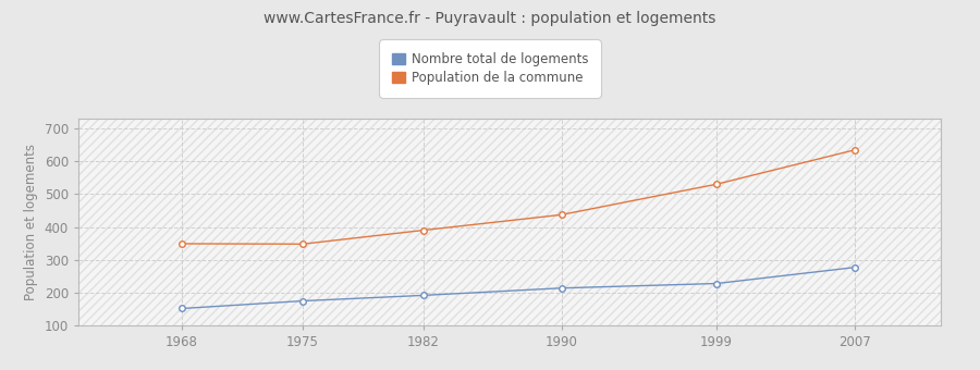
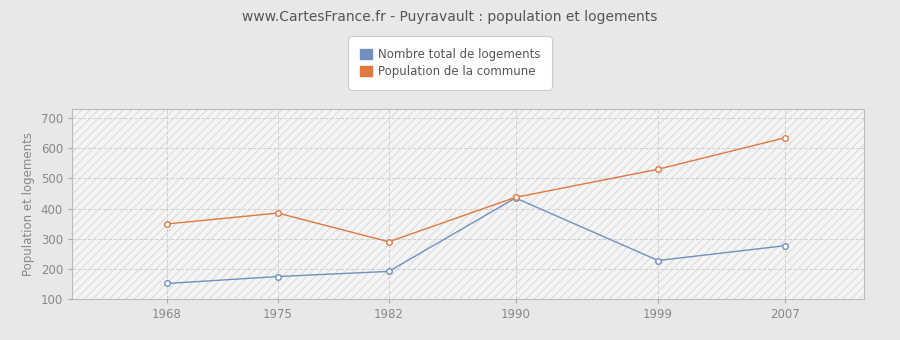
Population de la commune/1975: 348 -> 385
Population de la commune/1982: 390 -> 290
Nombre total de logements/1990: 214 -> 435
